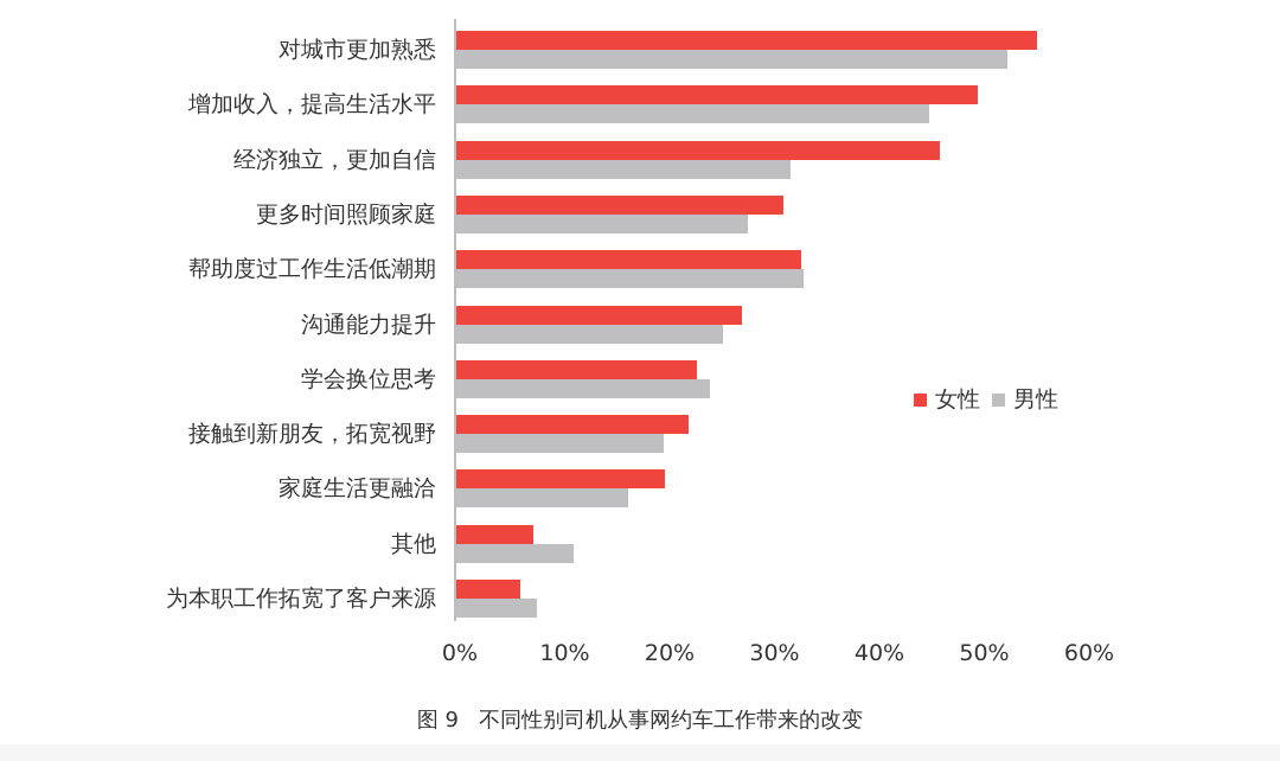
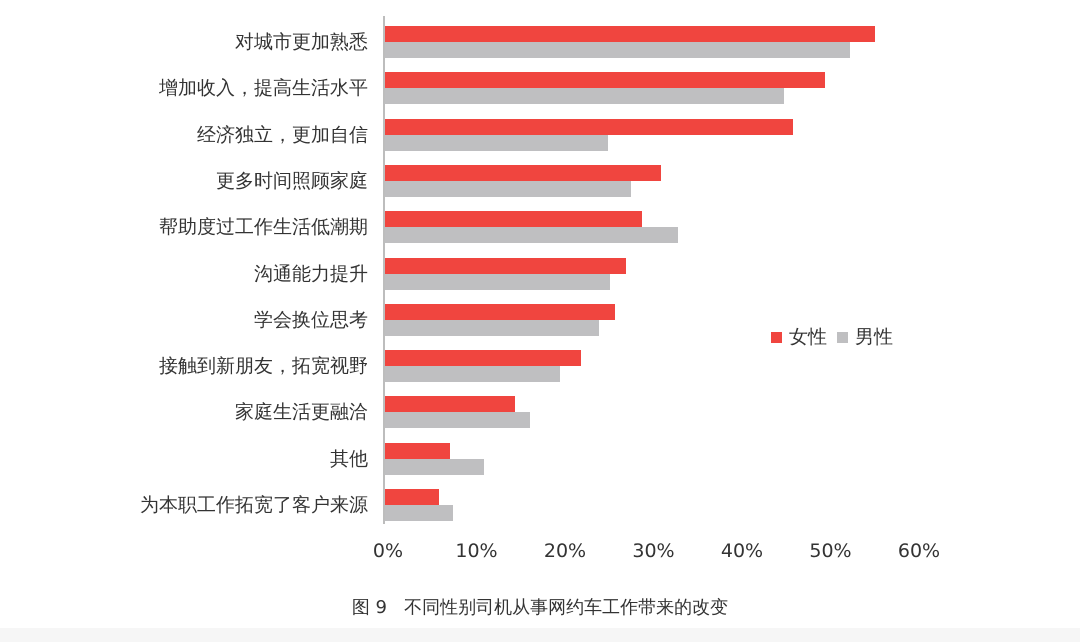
男性/经济独立，更加自信: 32% -> 25%
女性/帮助度过工作生活低潮期: 33% -> 29%
女性/学会换位思考: 23% -> 26%
女性/家庭生活更融洽: 20% -> 15%
